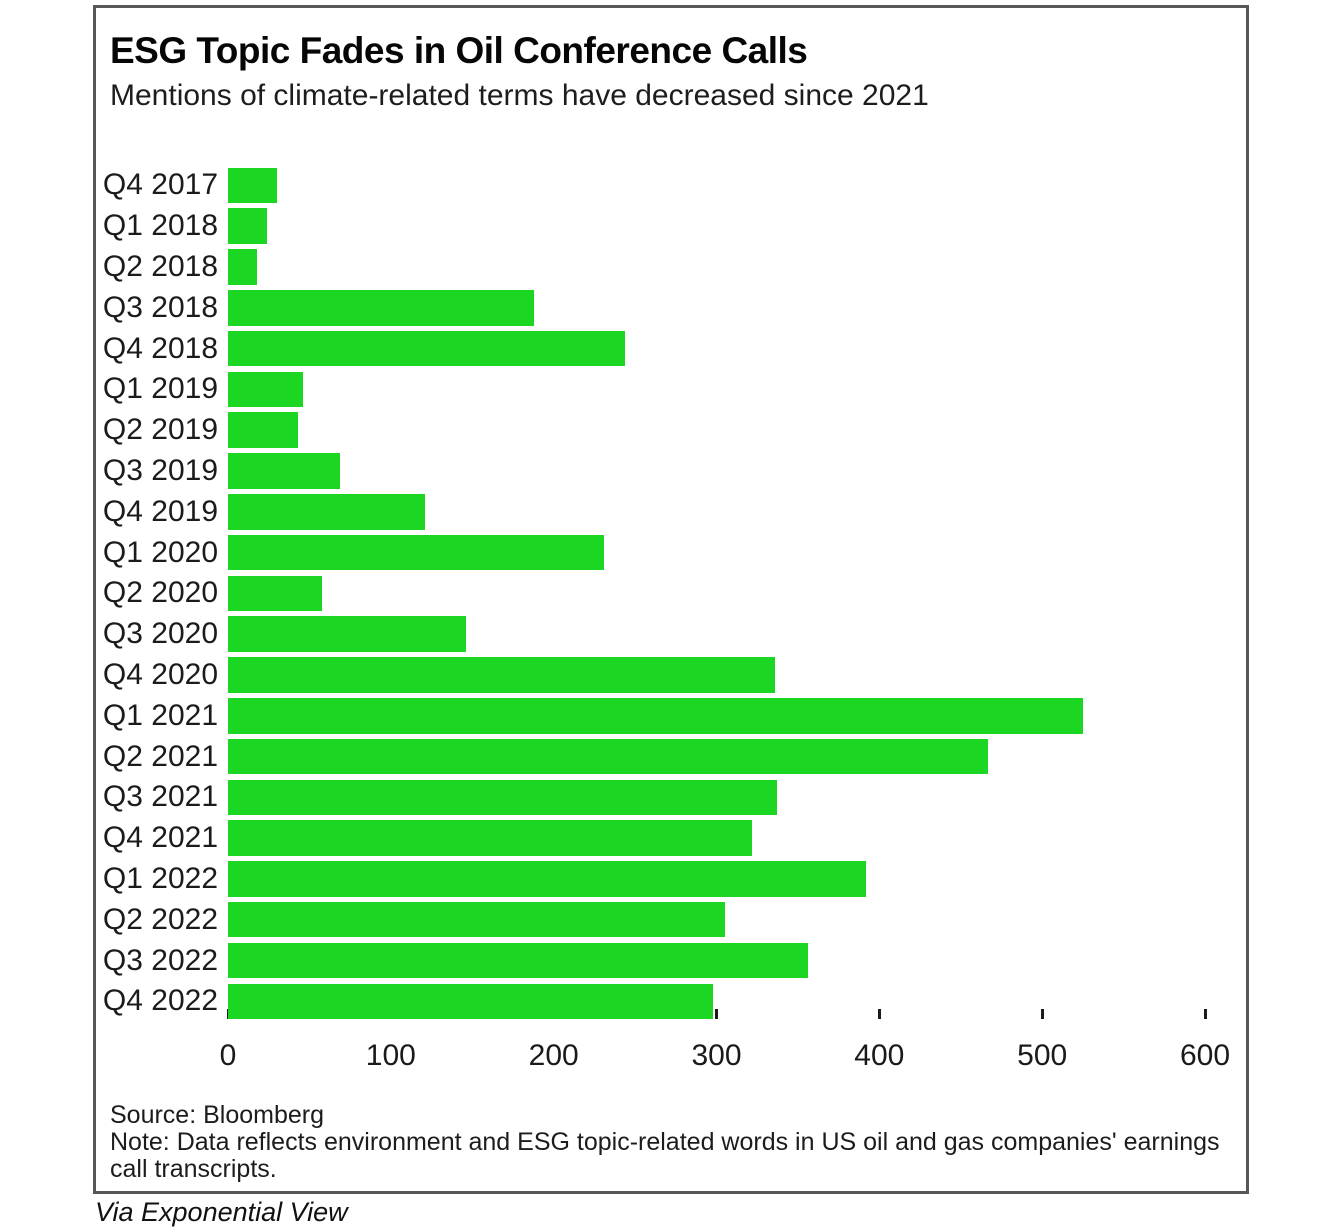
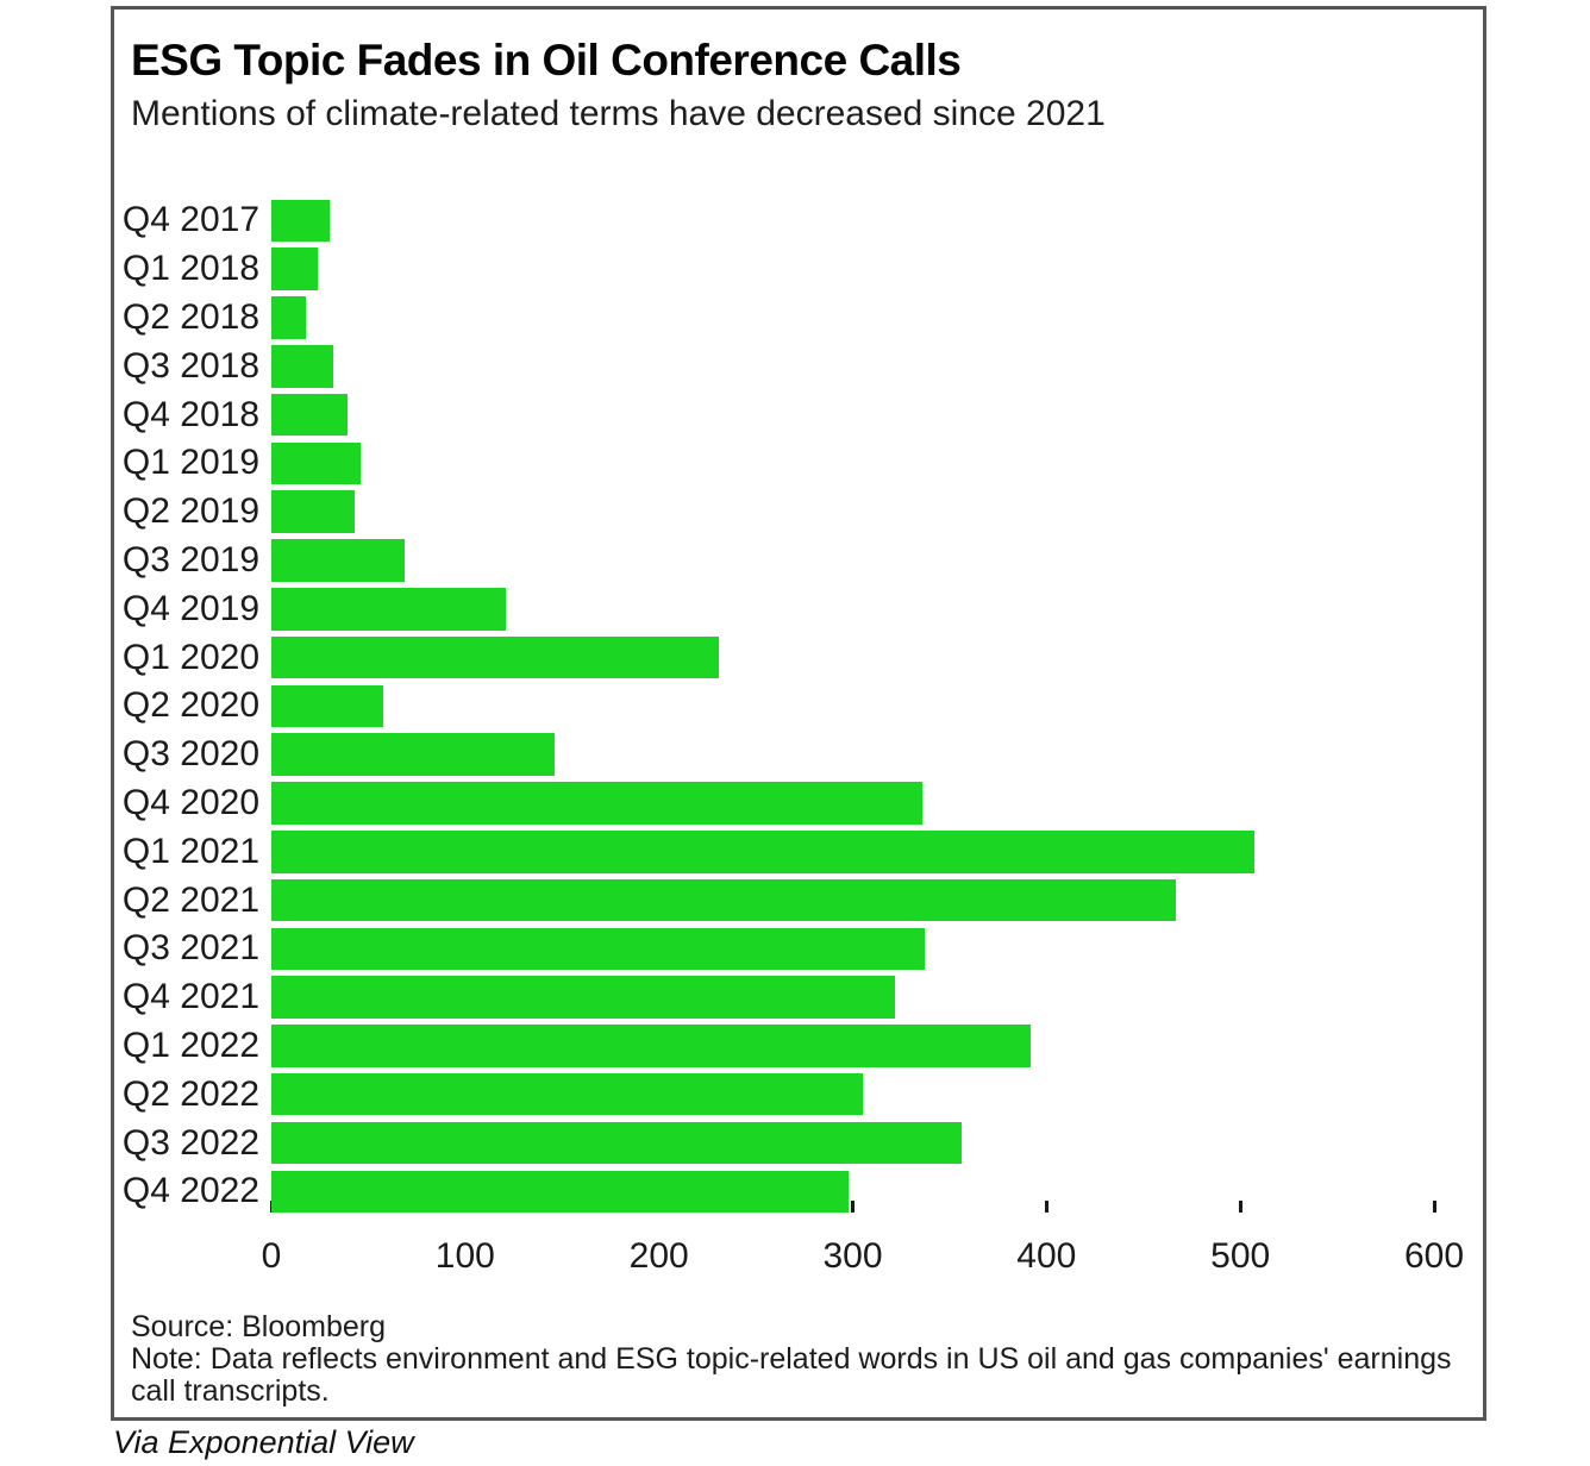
Q3 2018: 188 -> 32
Q4 2018: 244 -> 39
Q1 2021: 525 -> 507
